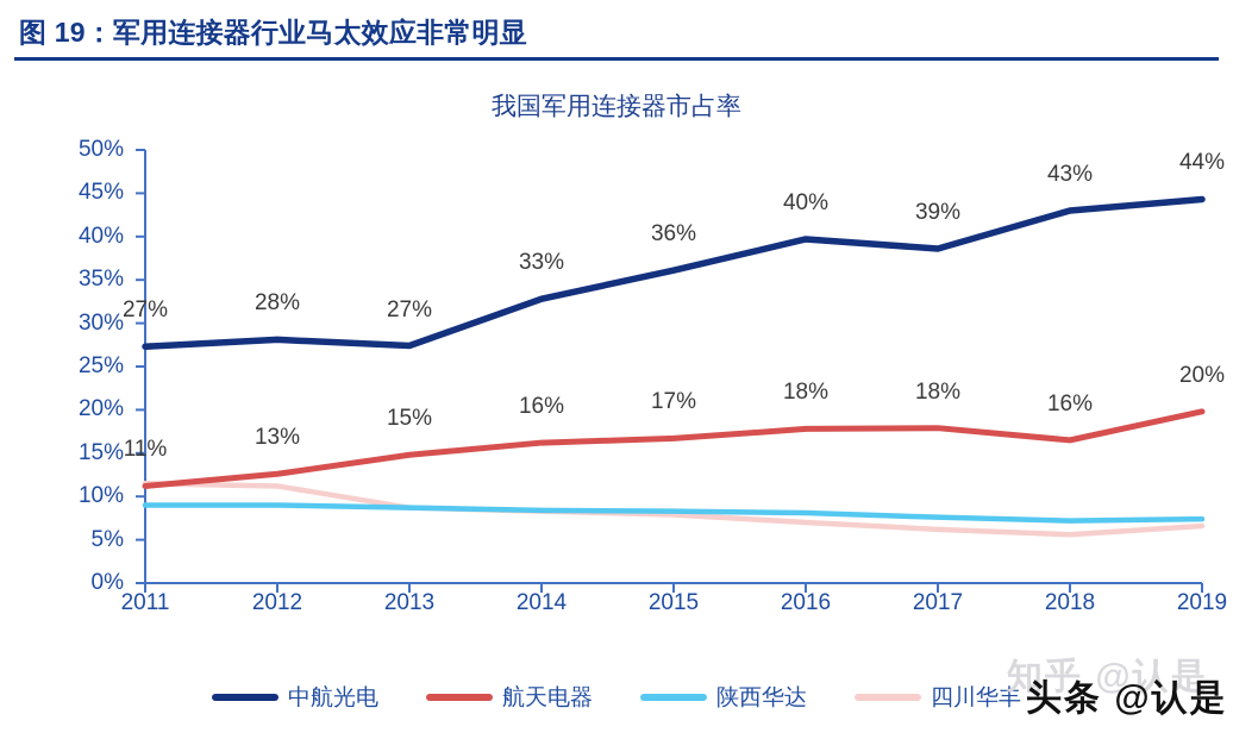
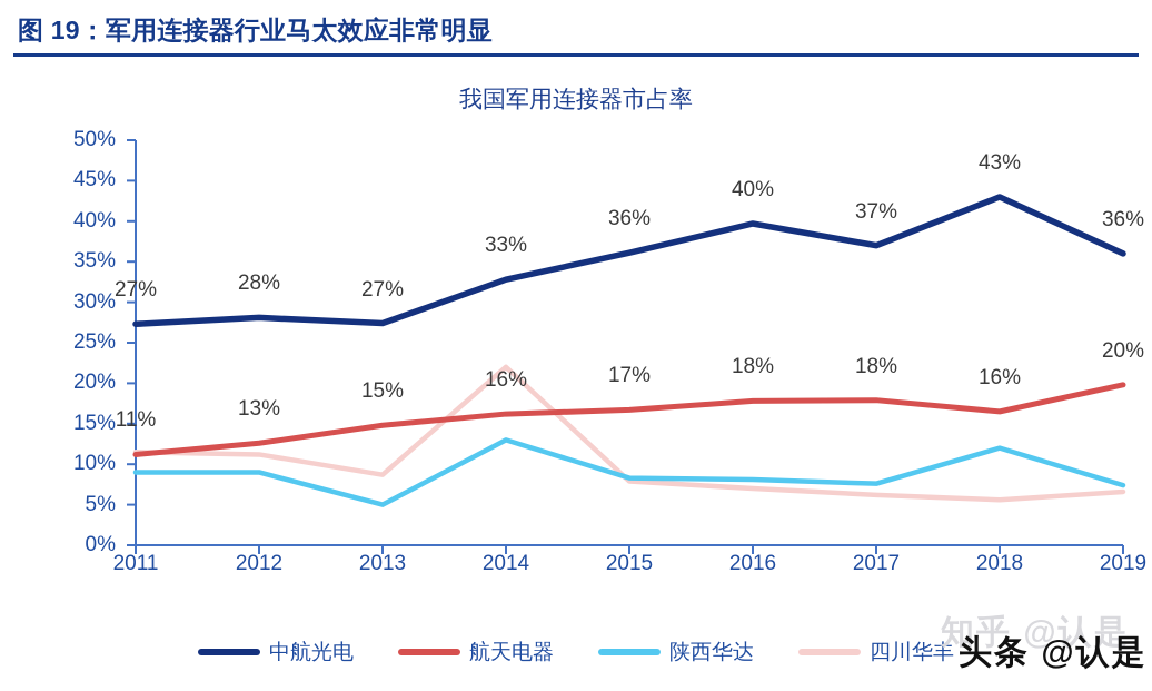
陕西华达/2013: 9% -> 5%
陕西华达/2014: 8% -> 13%
四川华丰/2014: 8% -> 22%
中航光电/2017: 39% -> 37%
陕西华达/2018: 7% -> 12%
中航光电/2019: 44% -> 36%
